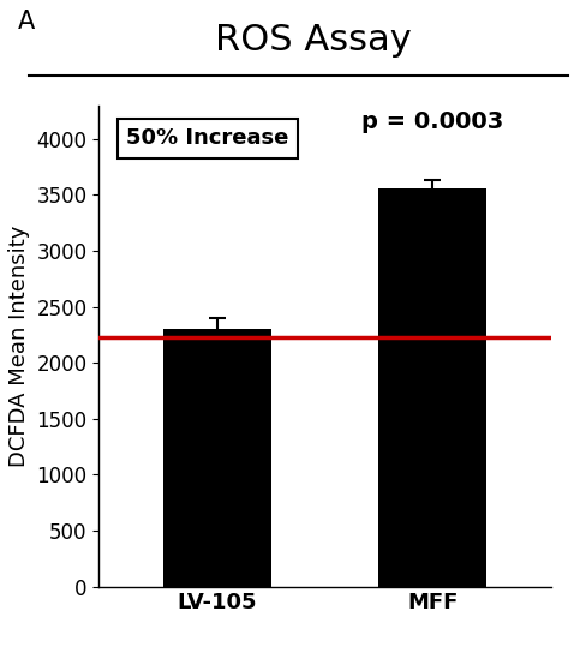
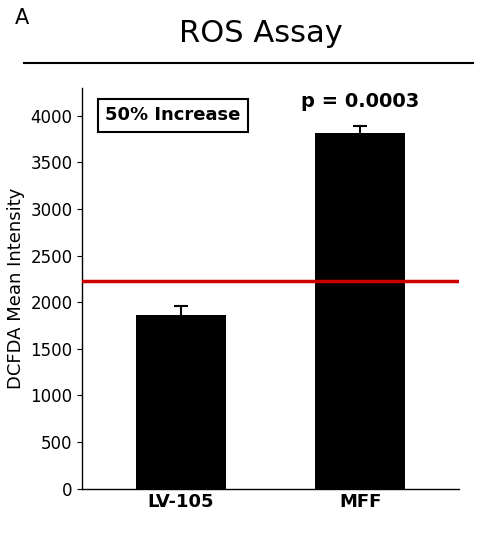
LV-105: 2300 -> 1860
MFF: 3560 -> 3820
